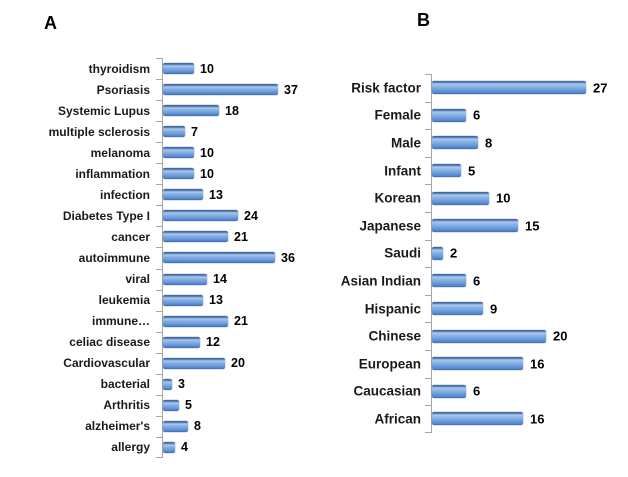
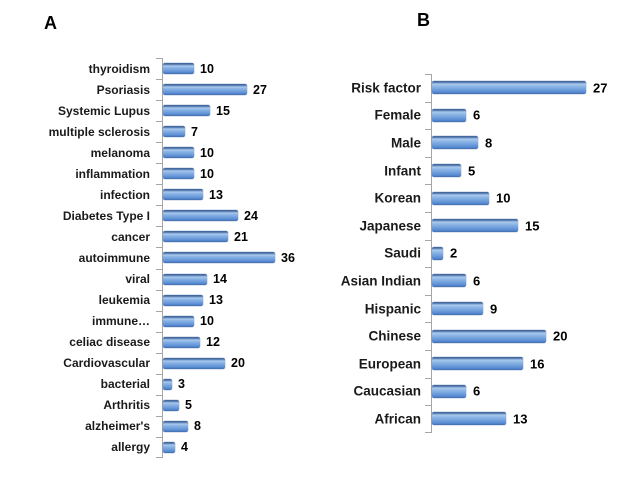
A/Psoriasis: 37 -> 27
A/Systemic Lupus: 18 -> 15
A/immune…: 21 -> 10
B/African: 16 -> 13
